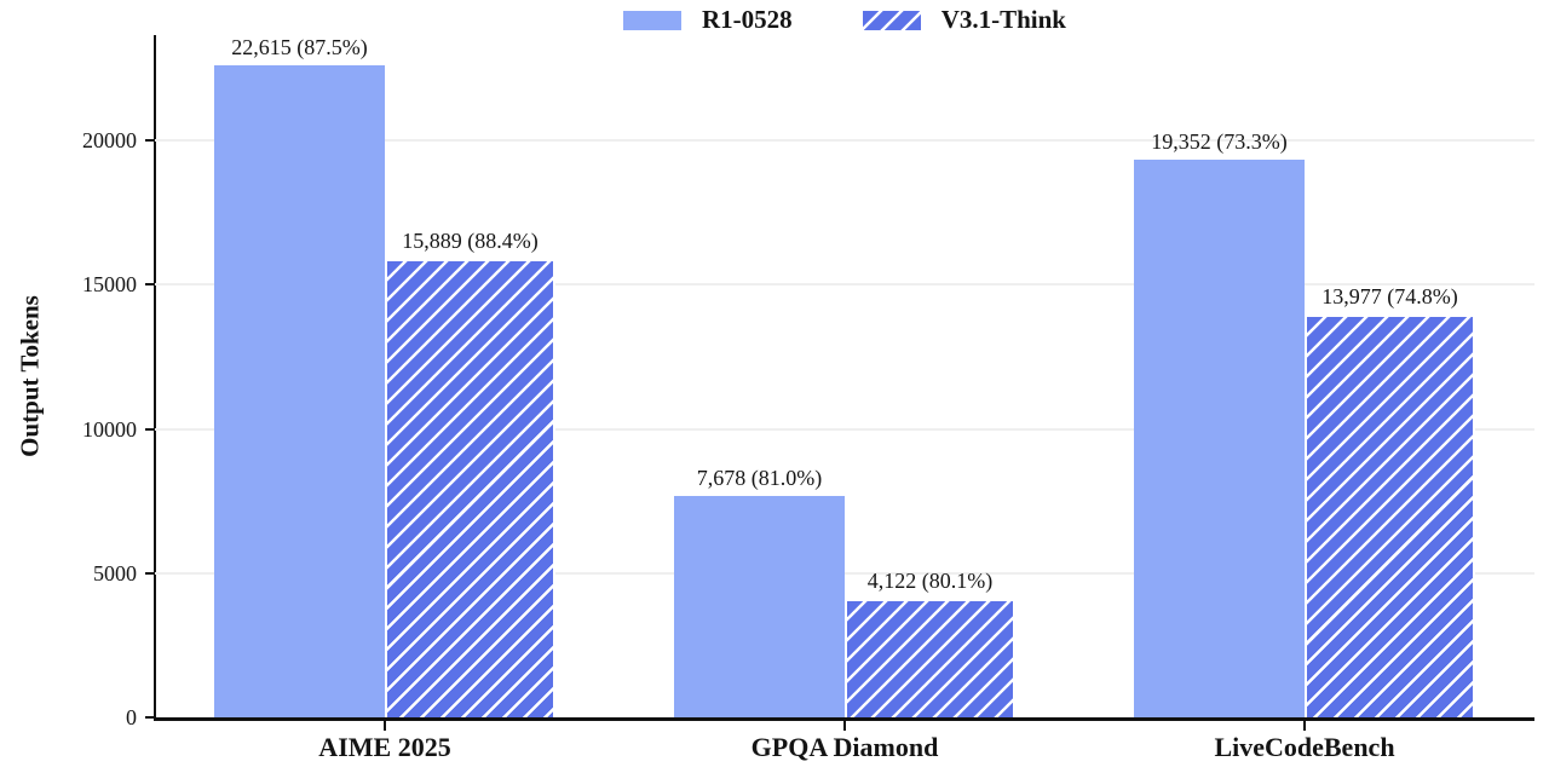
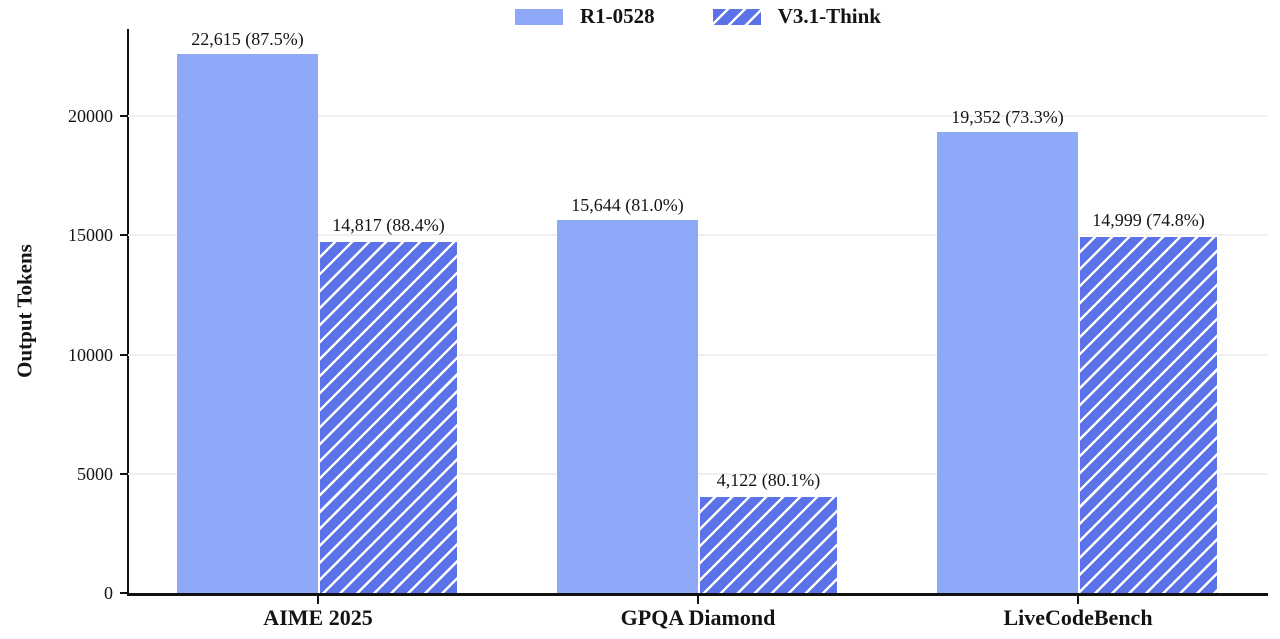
V3.1-Think/AIME 2025: 15,889 -> 14,817
R1-0528/GPQA Diamond: 7,678 -> 15,644
V3.1-Think/LiveCodeBench: 13,977 -> 14,999
